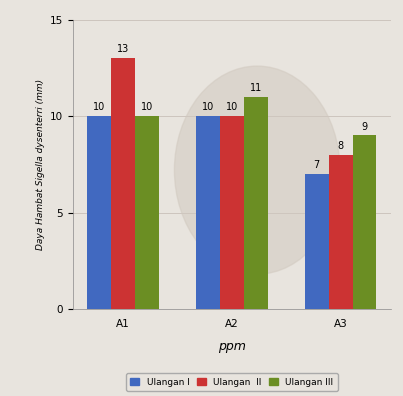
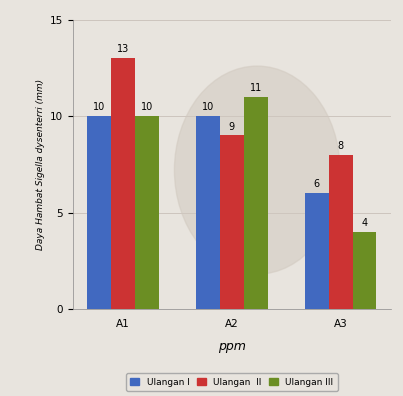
Ulangan II/A2: 10 -> 9
Ulangan I/A3: 7 -> 6
Ulangan III/A3: 9 -> 4
